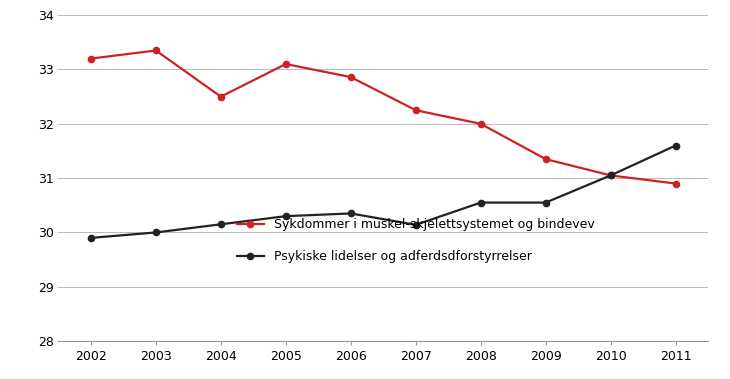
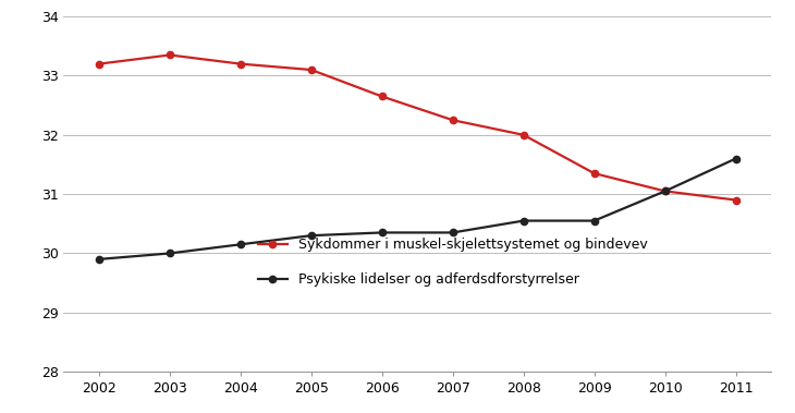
Sykdommer i muskel-skjelettsystemet og bindevev/2004: 32.50 -> 33.20
Sykdommer i muskel-skjelettsystemet og bindevev/2006: 32.86 -> 32.65
Psykiske lidelser og adferdsdforstyrrelser/2007: 30.14 -> 30.35
